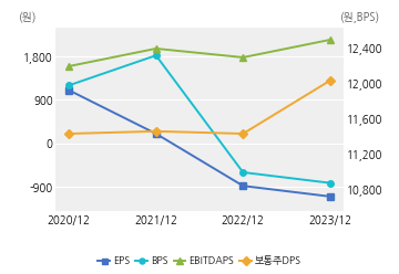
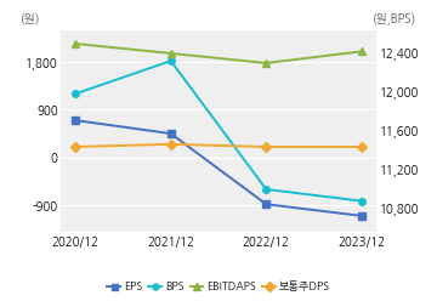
EPS/2020/12: 1,100 -> 700
EBITDAPS/2020/12: 12,200 -> 12,500
EPS/2021/12: 200 -> 450
EBITDAPS/2023/12: 12,500 -> 12,420
보통주DPS/2023/12: 1,300 -> 200
